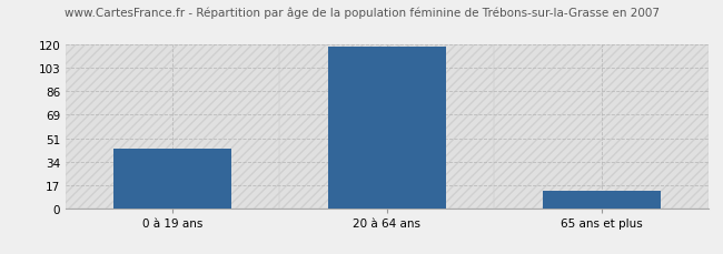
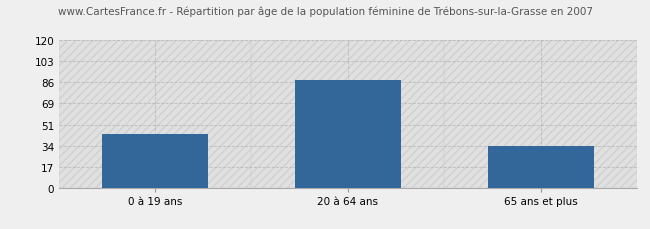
20 à 64 ans: 119 -> 88
65 ans et plus: 13 -> 34
